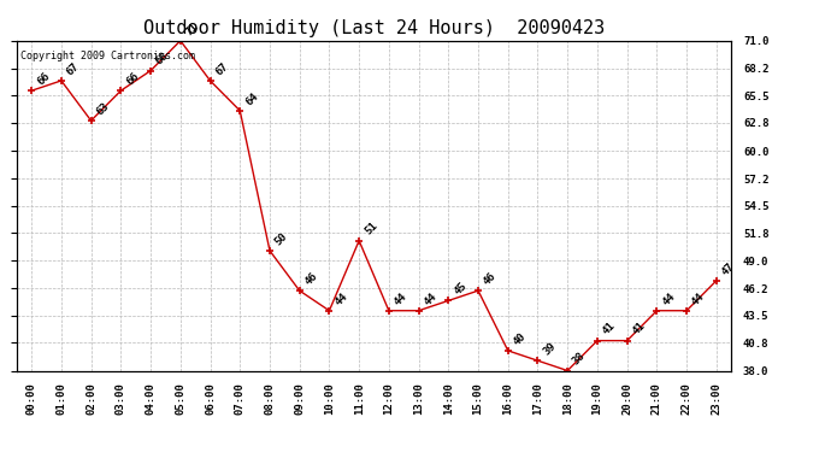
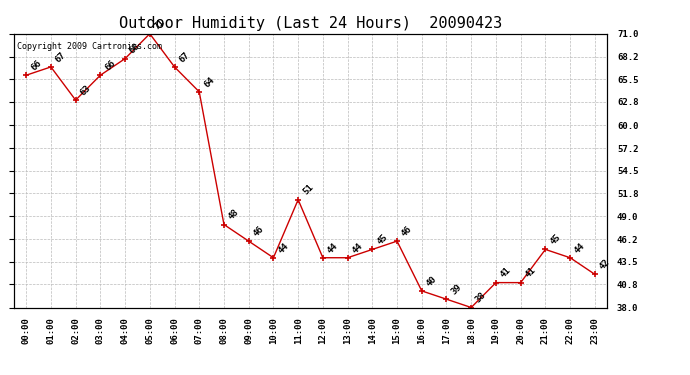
08:00: 50 -> 48
21:00: 44 -> 45
23:00: 47 -> 42
